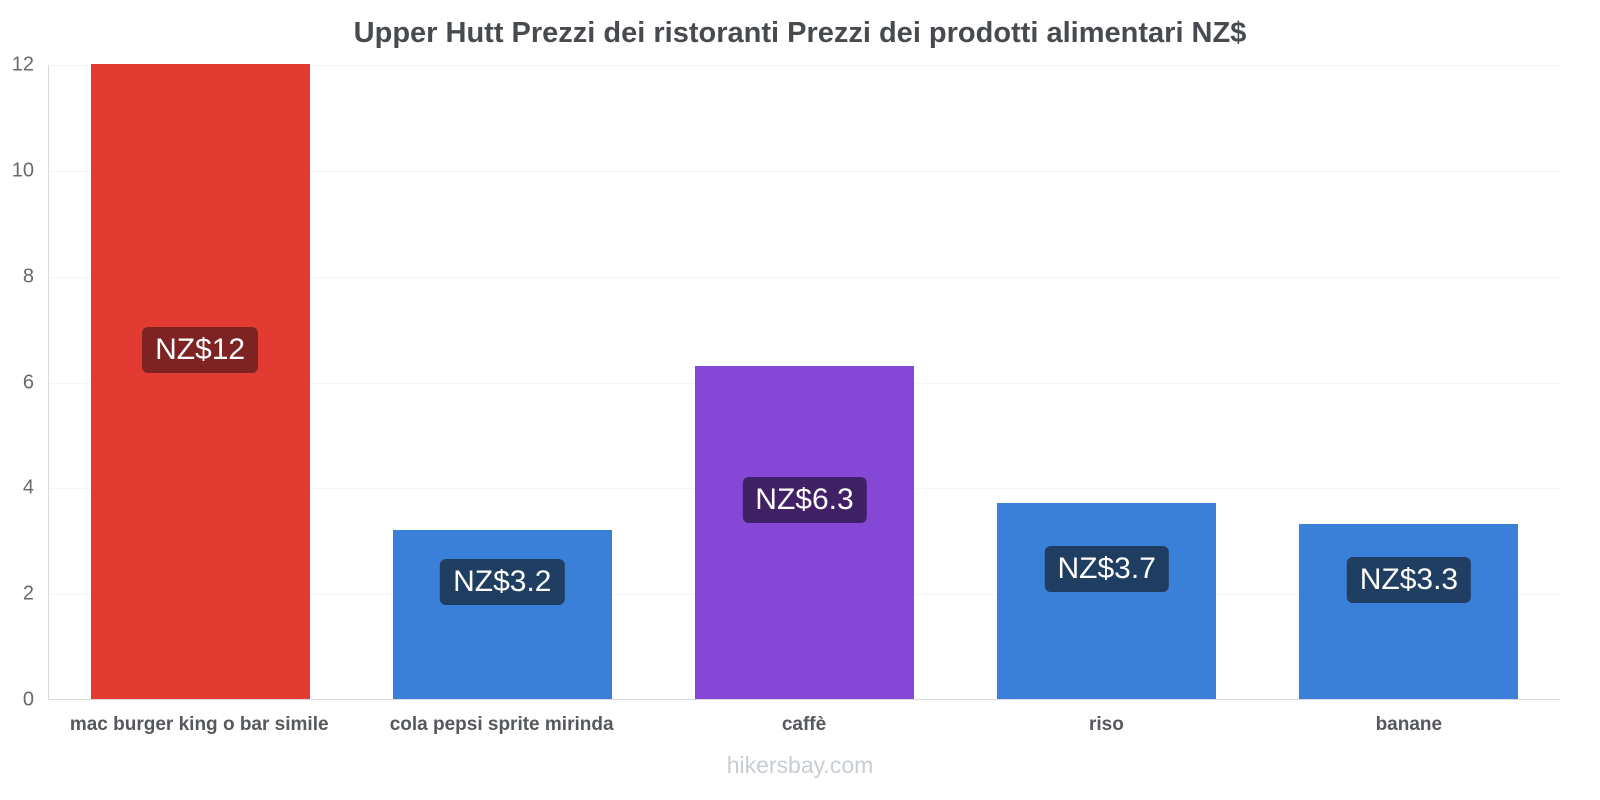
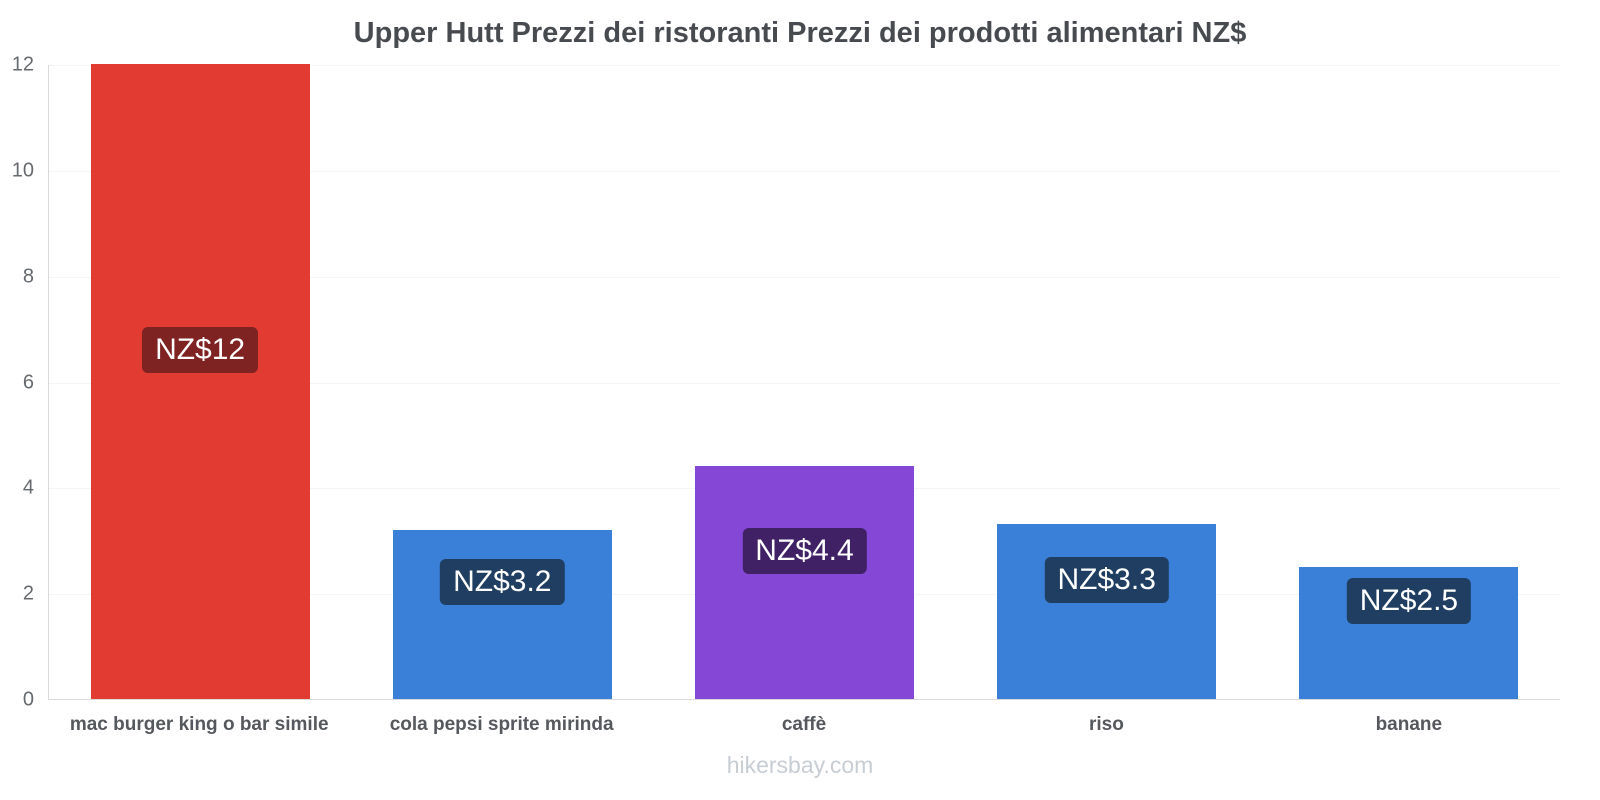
caffè: 6.3 -> 4.4
riso: 3.7 -> 3.3
banane: 3.3 -> 2.5
